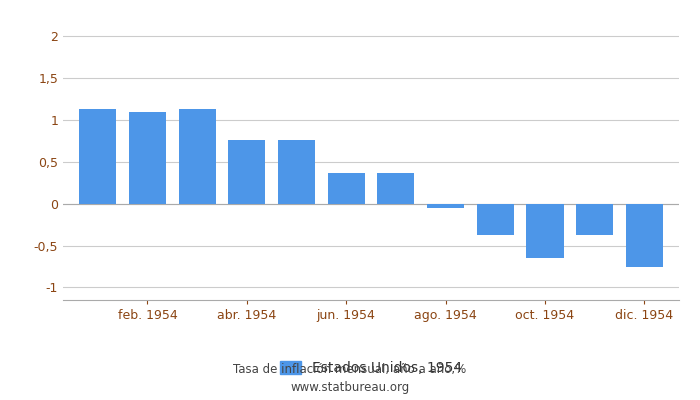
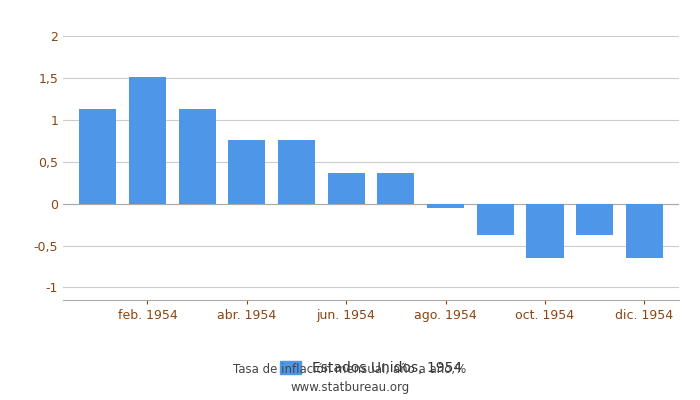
feb. 1954: 1,10 -> 1,51
dic. 1954: -0,76 -> -0,65
